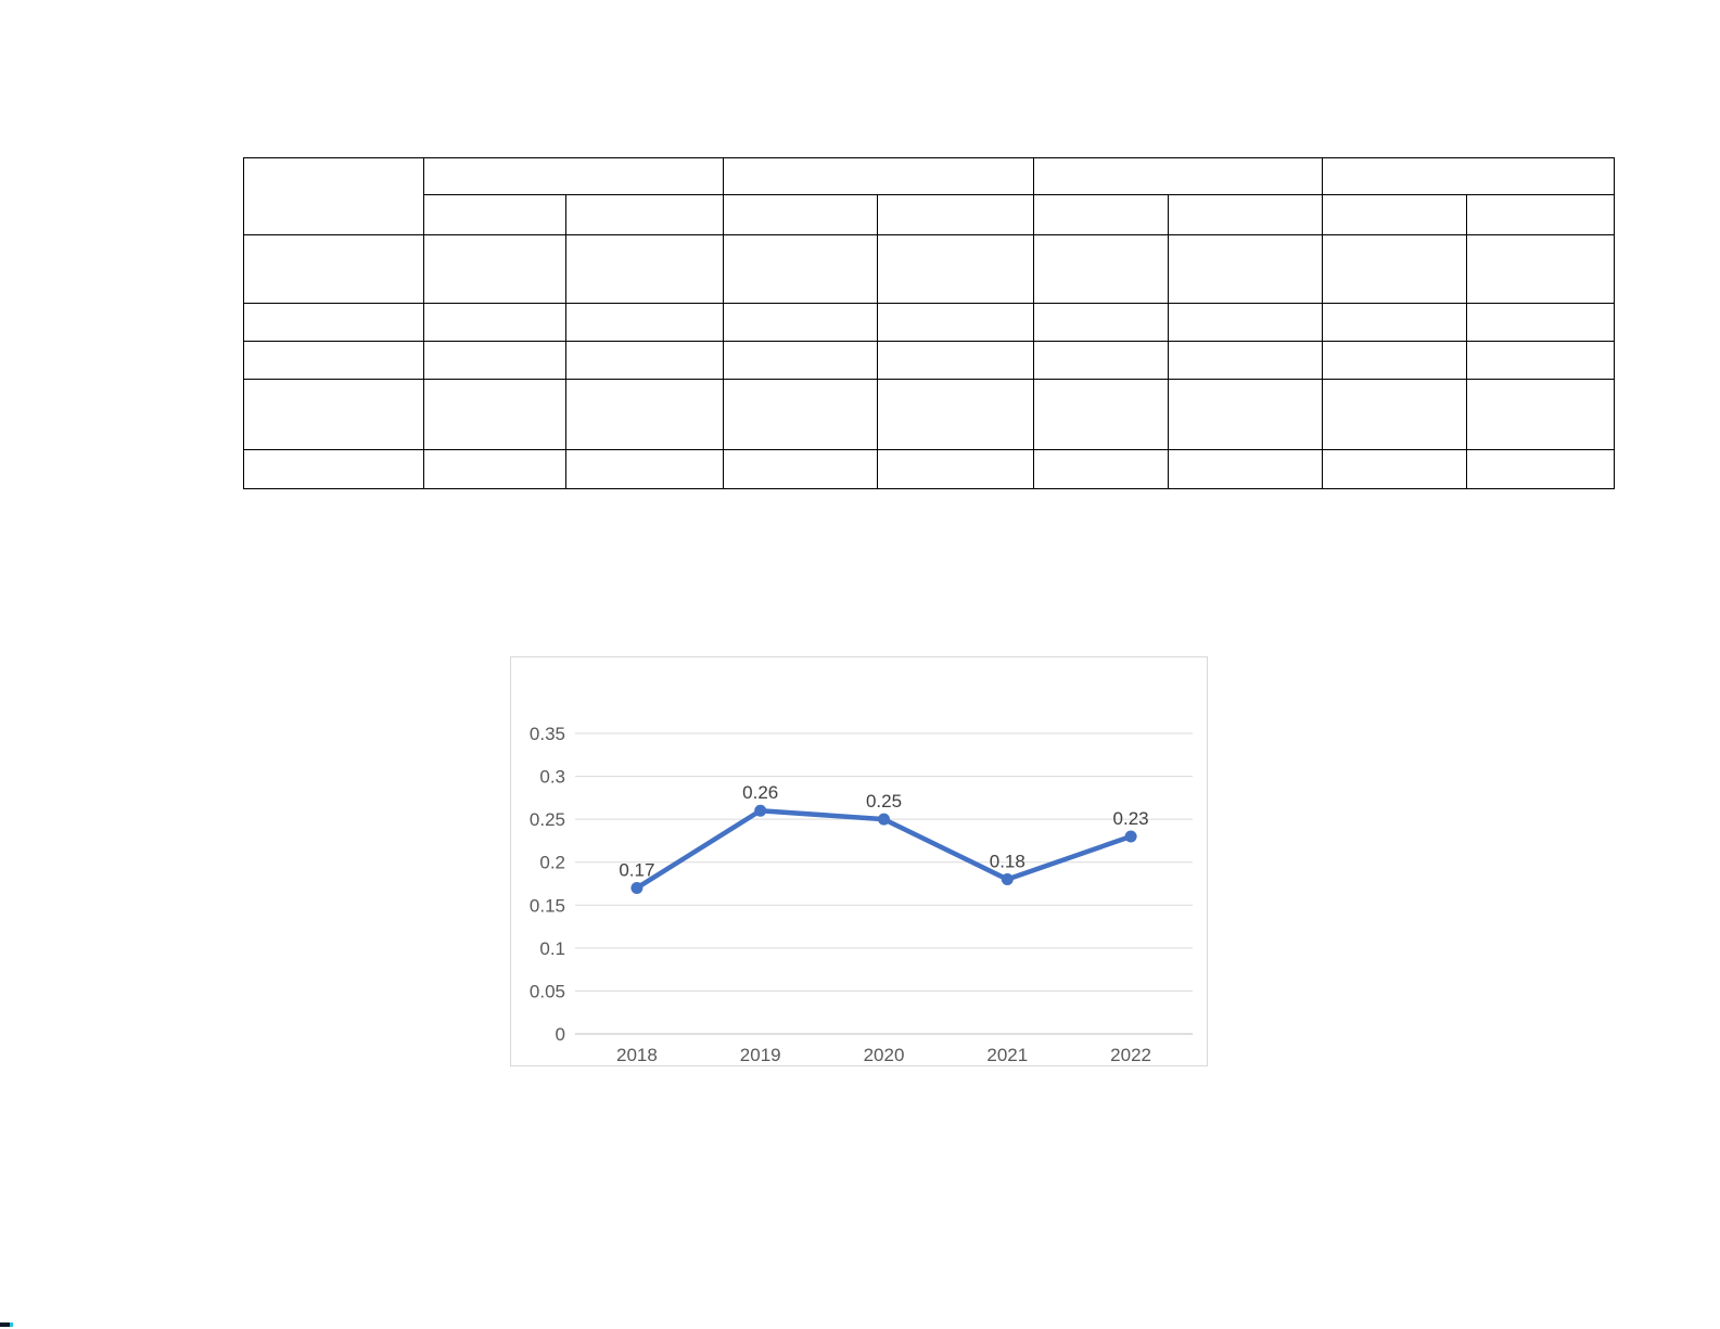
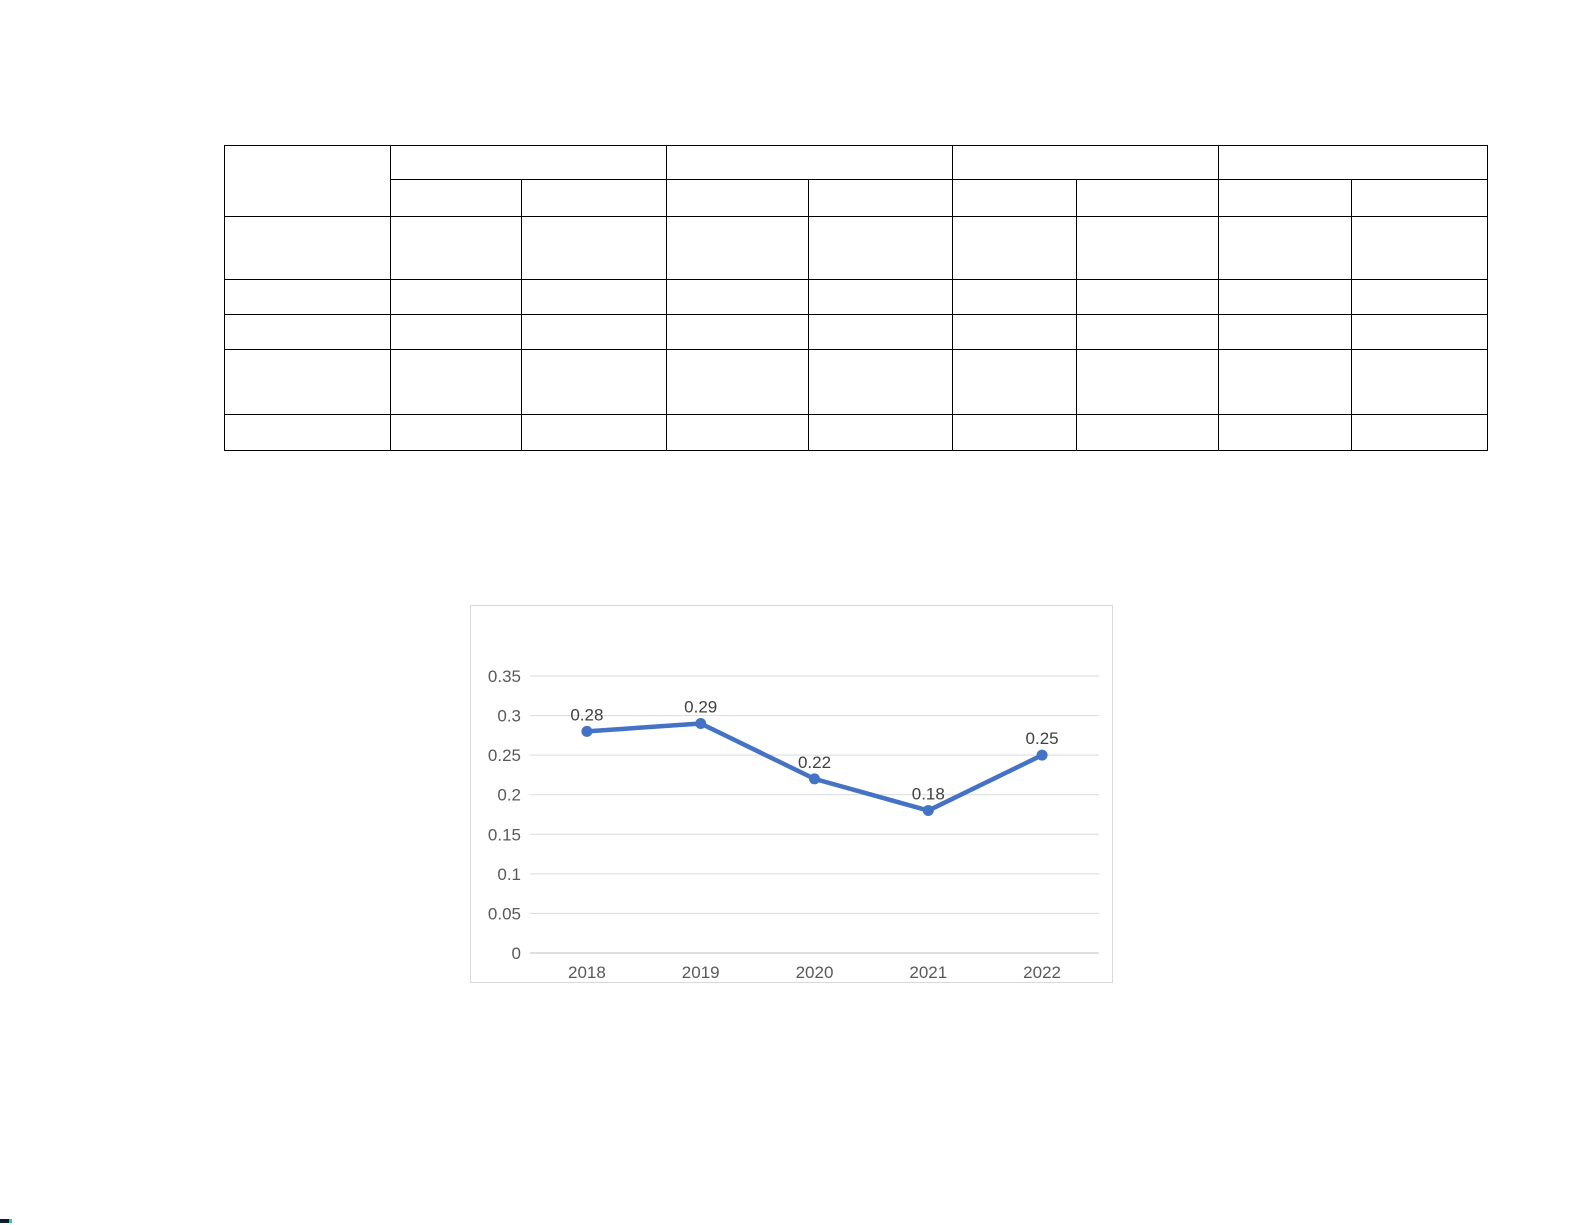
2018: 0.17 -> 0.28
2019: 0.26 -> 0.29
2020: 0.25 -> 0.22
2022: 0.23 -> 0.25
